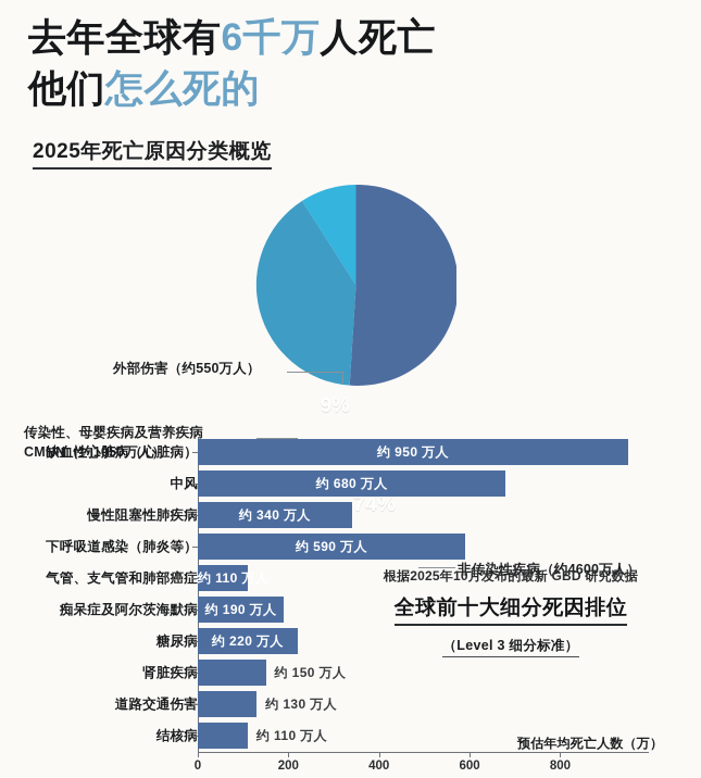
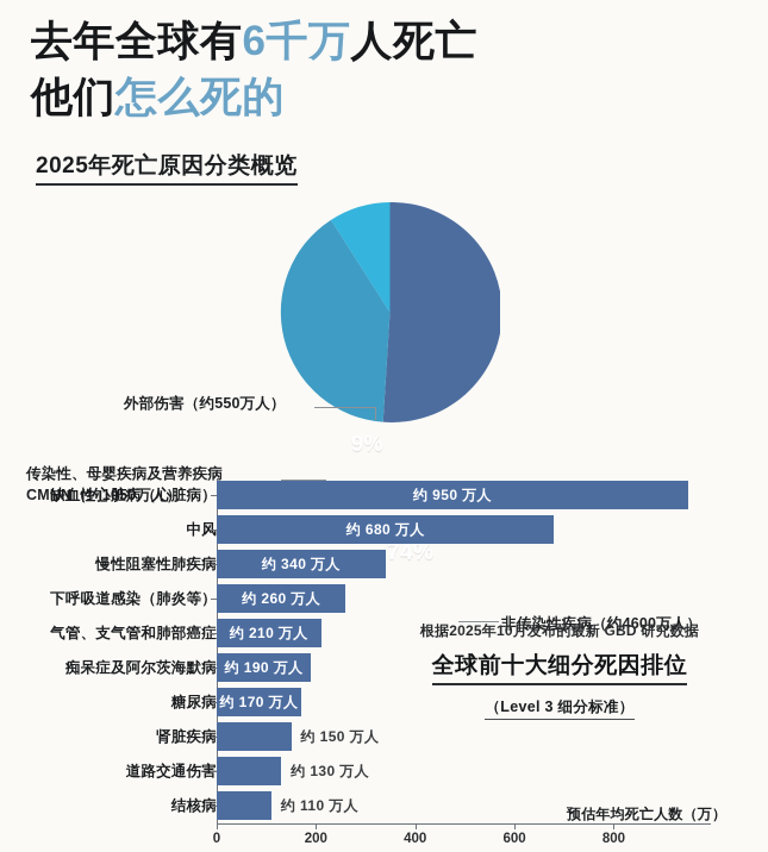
全球前十大细分死因排位/下呼吸道感染（肺炎等）: 590 -> 260
全球前十大细分死因排位/气管、支气管和肺部癌症: 110 -> 210
全球前十大细分死因排位/糖尿病: 220 -> 170
